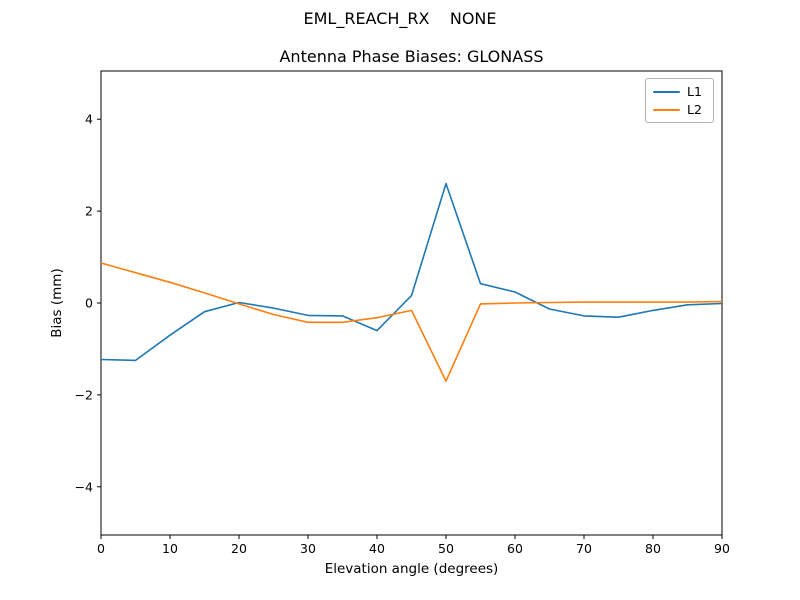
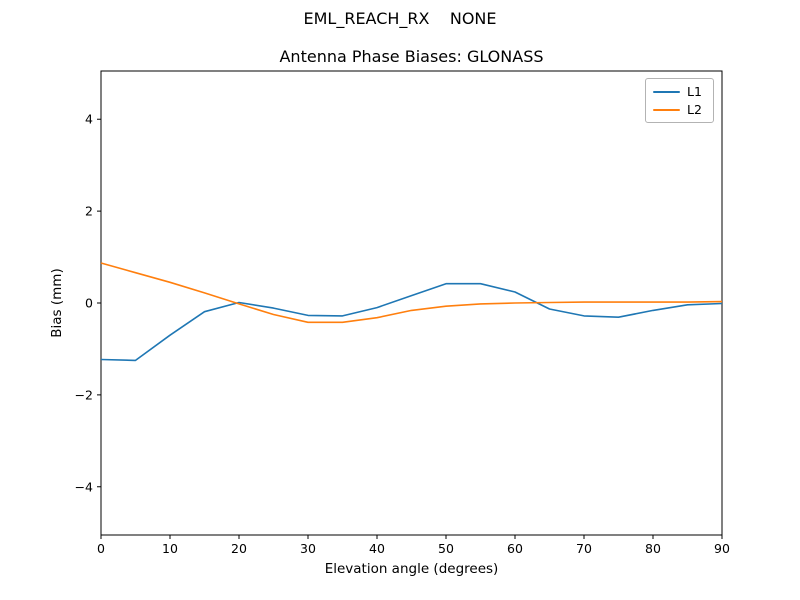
L1/40: -0.6 -> -0.1
L1/50: 2.6 -> 0.4
L2/50: -1.7 -> -0.1
